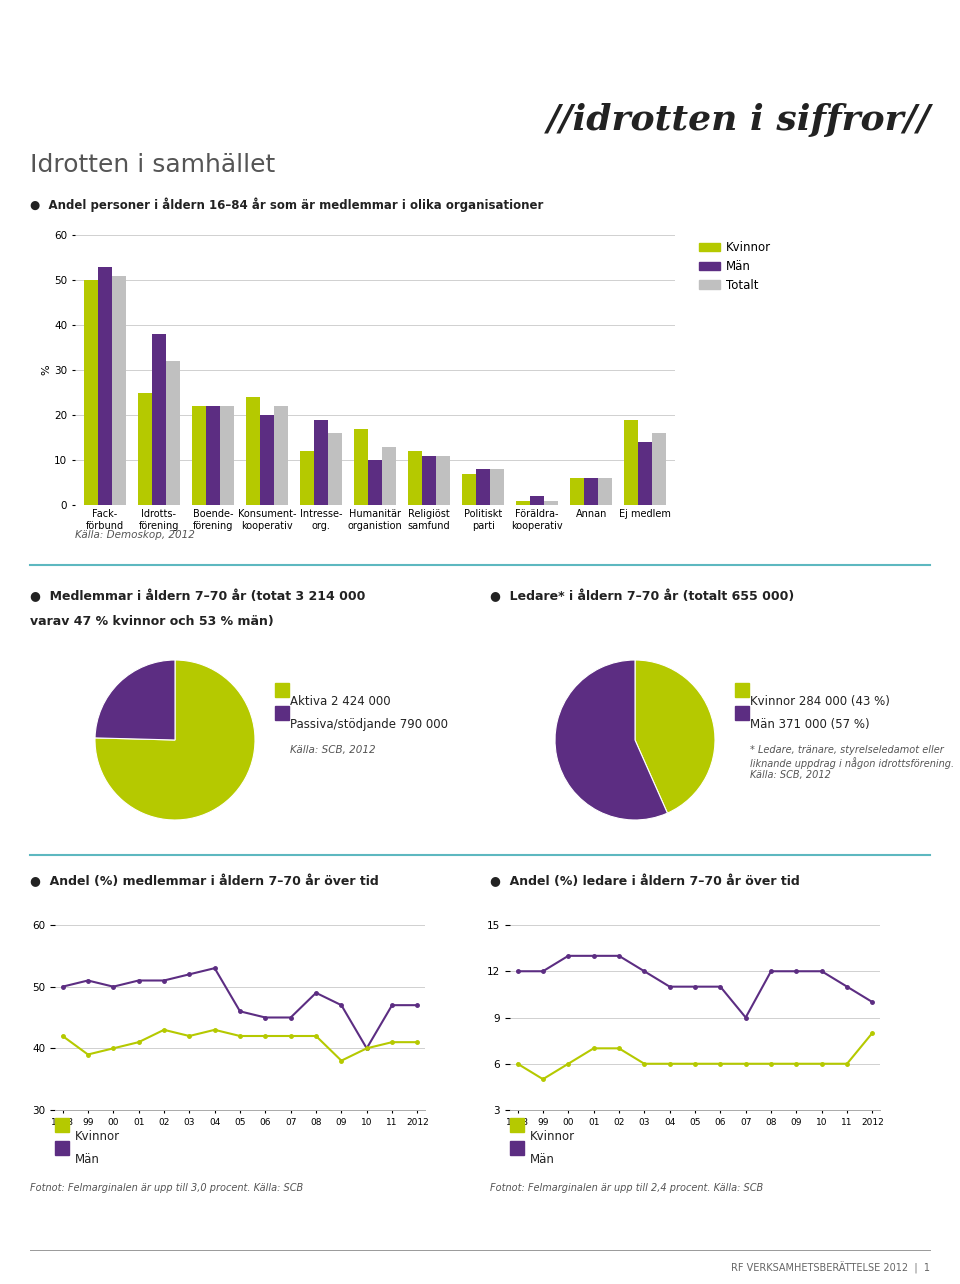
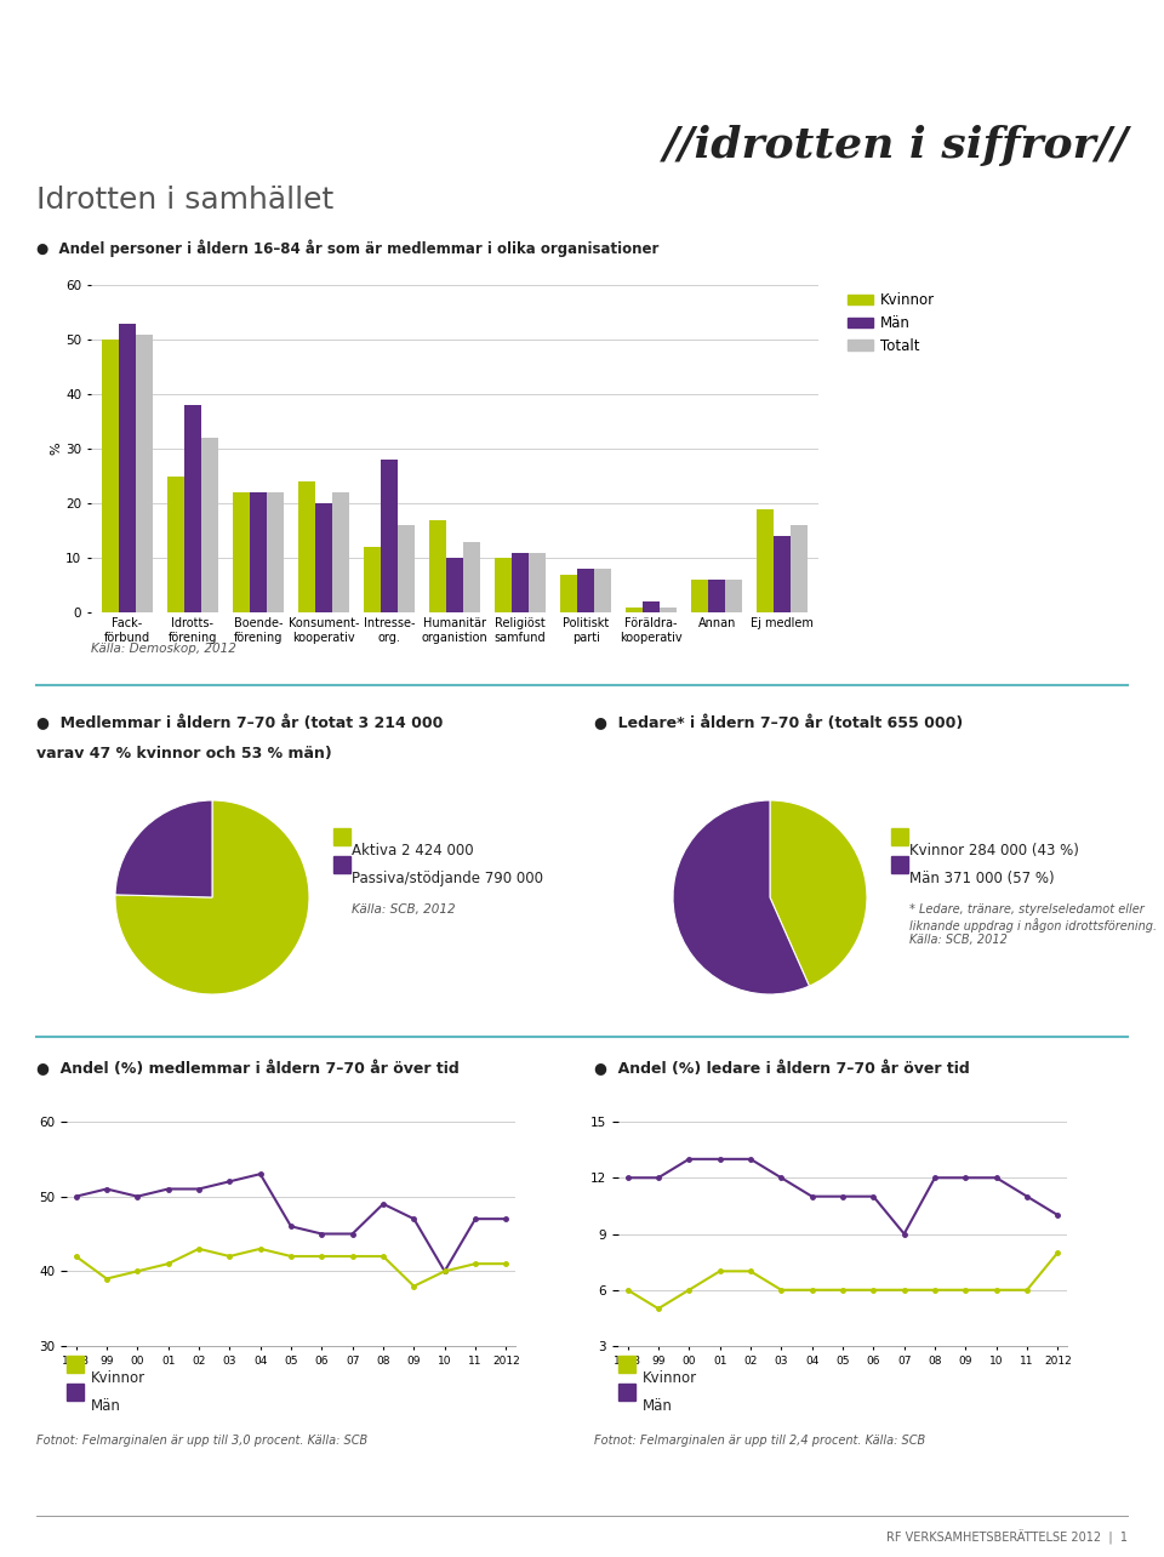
Män/Intresse- org.: 19 -> 28
Kvinnor/Religiöst samfund: 12 -> 10
